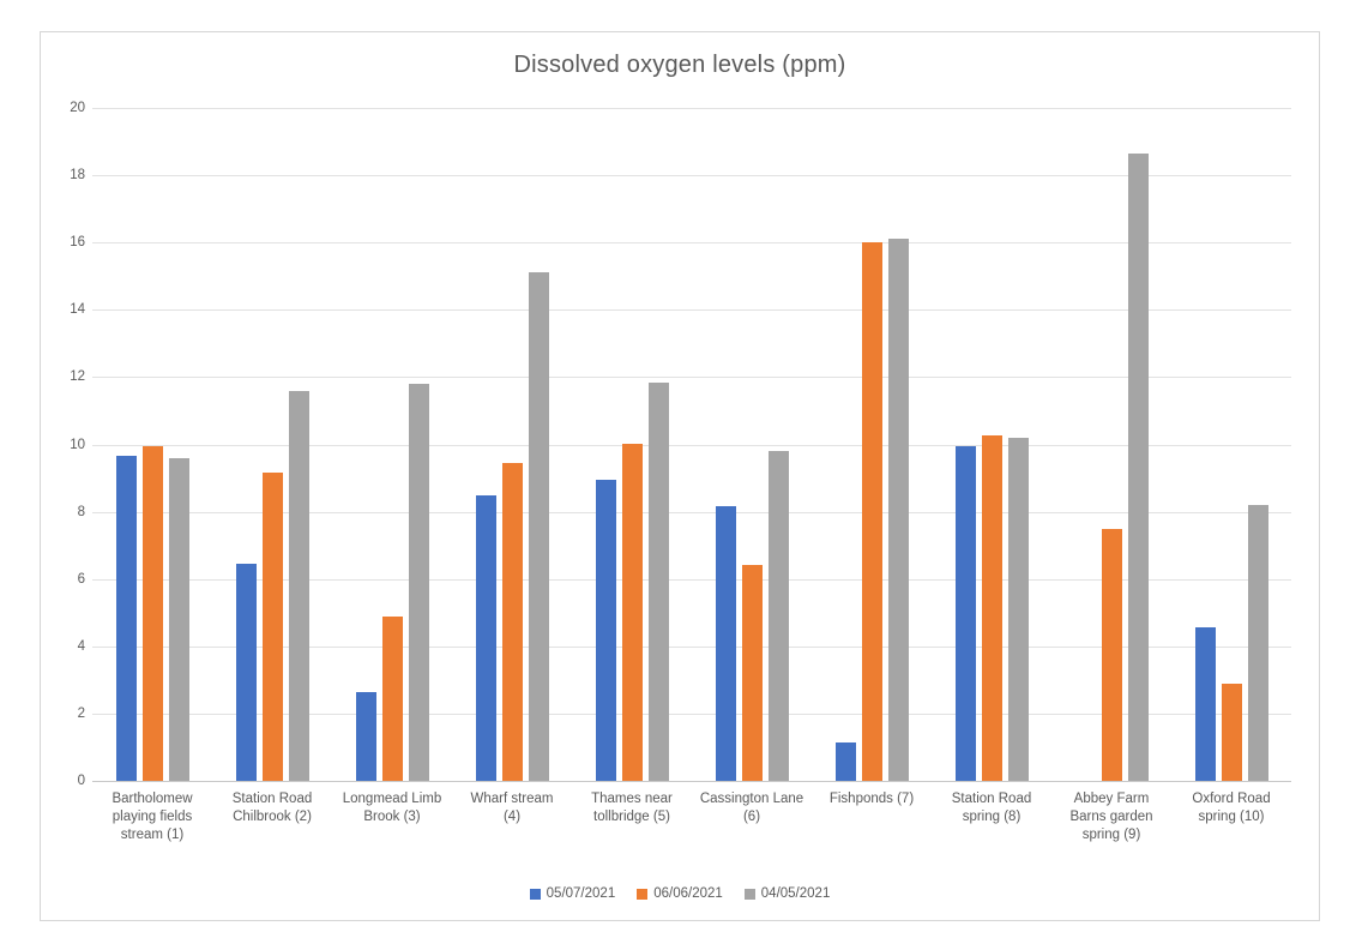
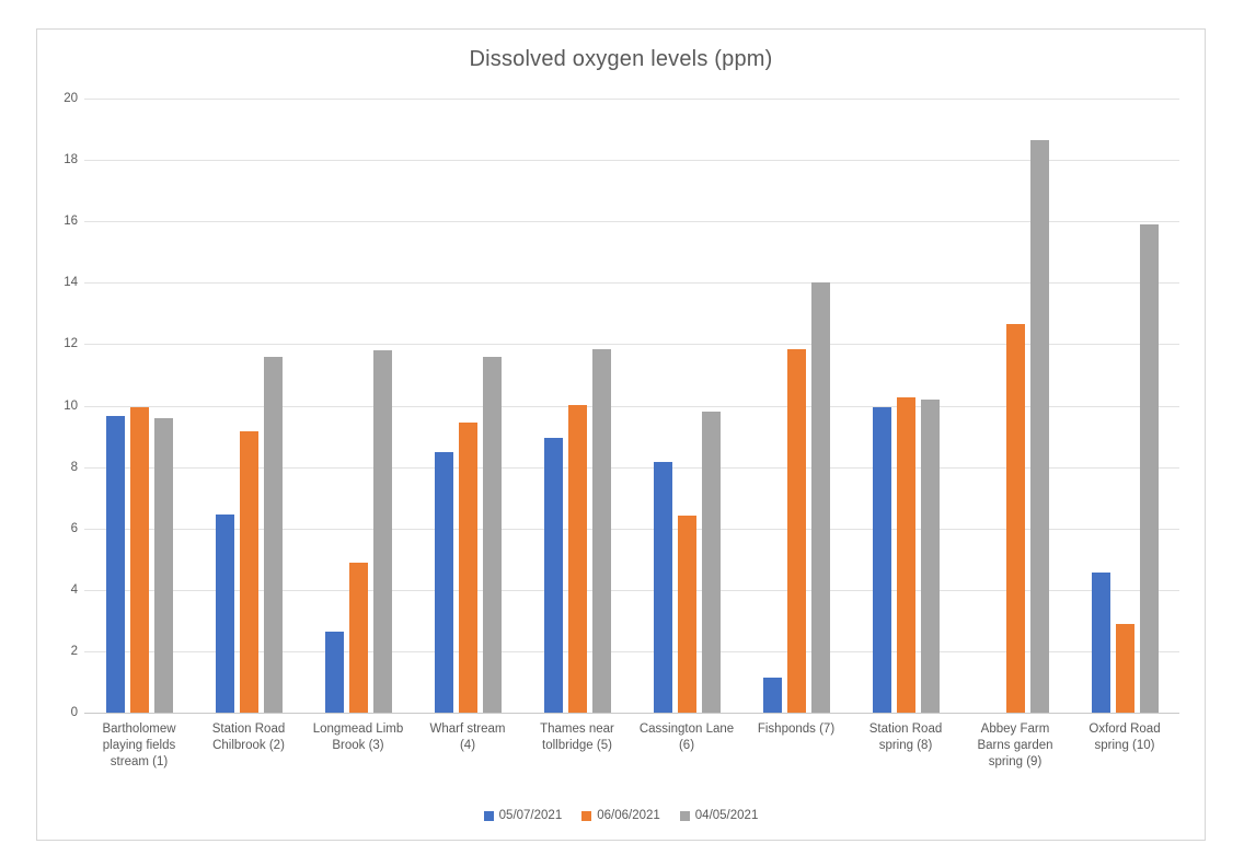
04/05/2021/Wharf stream (4): 15.1 -> 11.6
06/06/2021/Fishponds (7): 16.0 -> 11.8
04/05/2021/Fishponds (7): 16.1 -> 14.0
06/06/2021/Abbey Farm Barns garden spring (9): 7.5 -> 12.7
04/05/2021/Oxford Road spring (10): 8.2 -> 15.9
